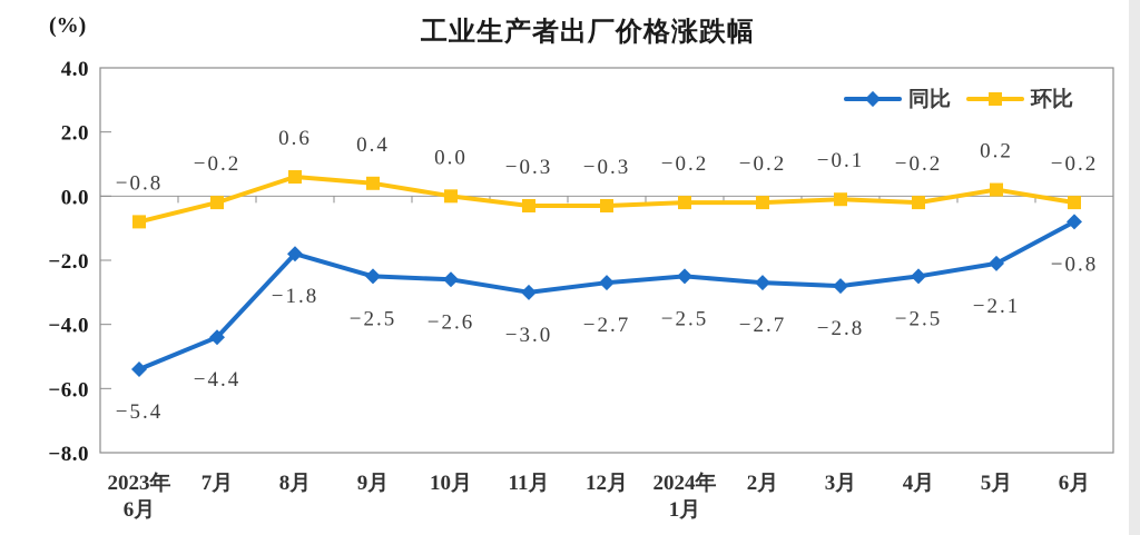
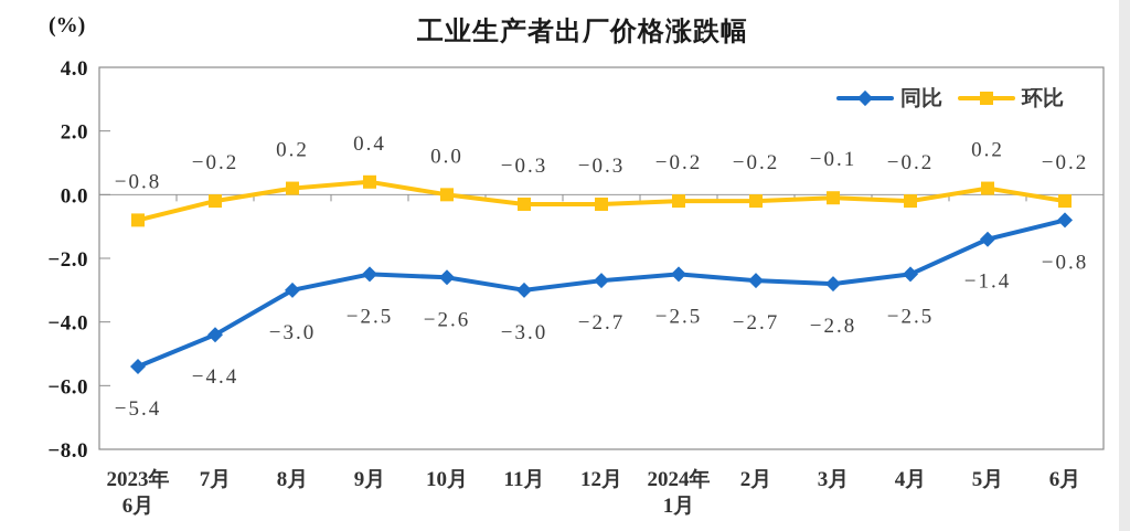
同比/8月: −1.8 -> −3.0
环比/8月: 0.6 -> 0.2
同比/5月: −2.1 -> −1.4
